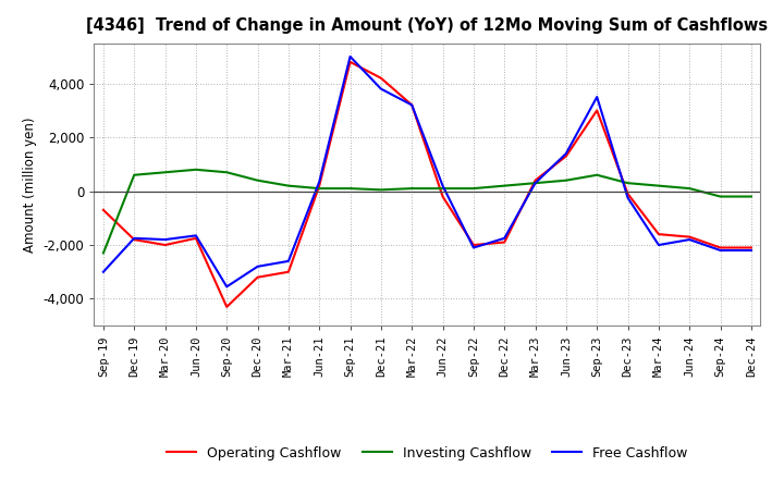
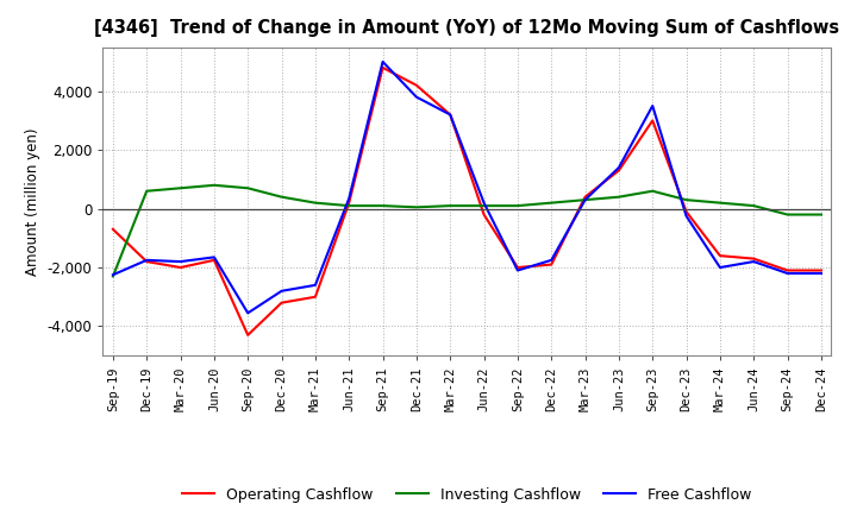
Free Cashflow/Sep-19: -3,000 -> -2,250
